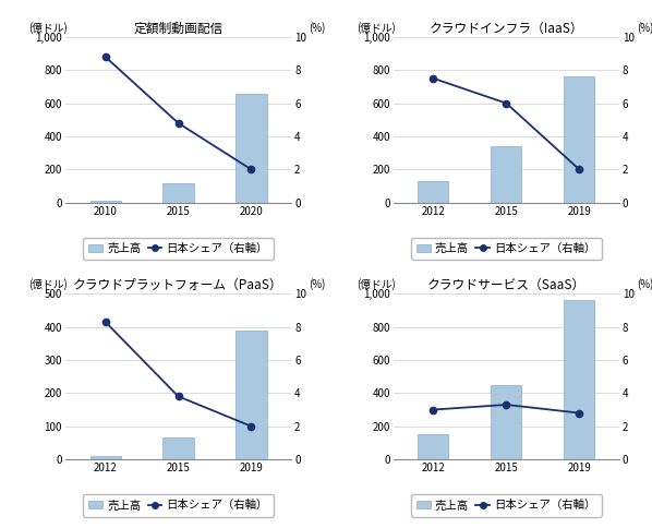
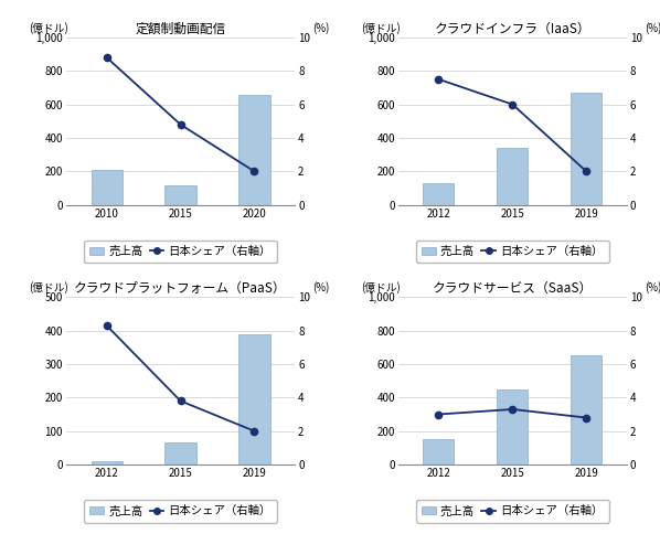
定額制動画配信/売上高/2010: 10 -> 210
クラウドインフラ（IaaS）/売上高/2019: 760 -> 670
クラウドサービス（SaaS）/売上高/2019: 960 -> 650
